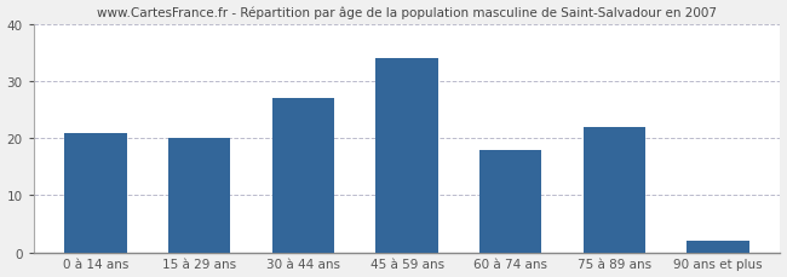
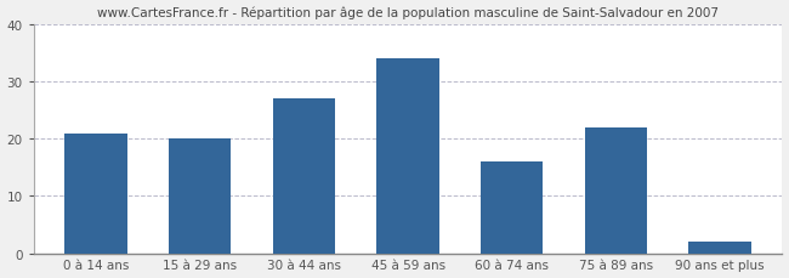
60 à 74 ans: 18 -> 16
